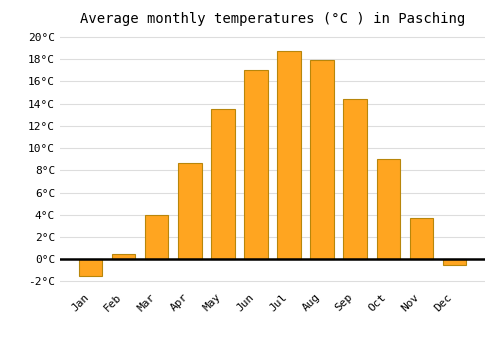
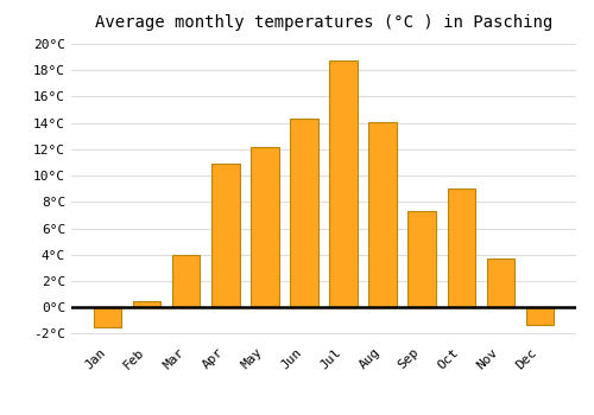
Apr: 8.7°C -> 10.9°C
May: 13.5°C -> 12.2°C
Jun: 17.0°C -> 14.3°C
Aug: 17.9°C -> 14.1°C
Sep: 14.4°C -> 7.3°C
Dec: -0.5°C -> -1.3°C
